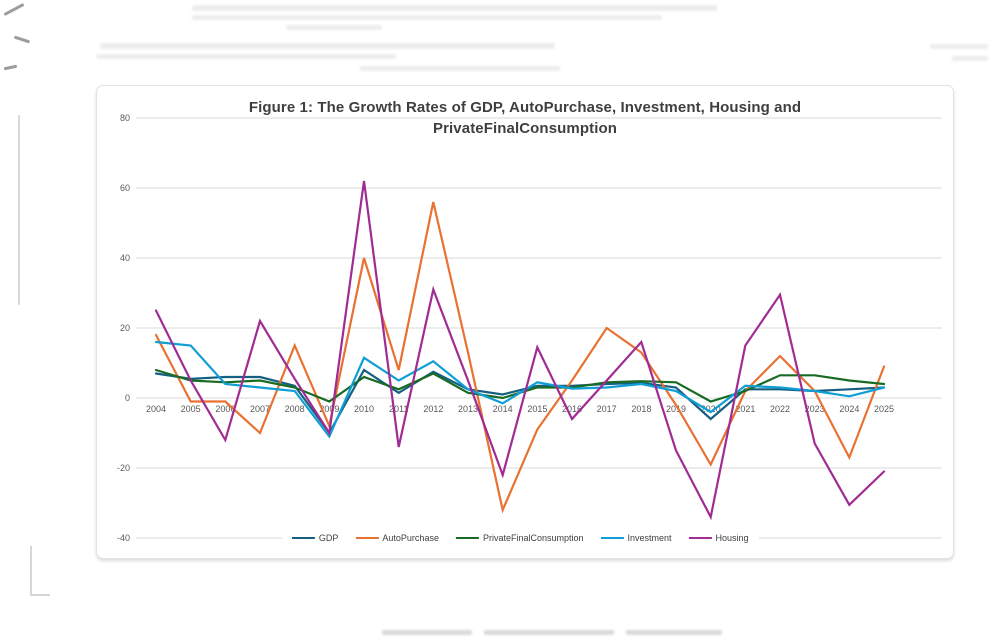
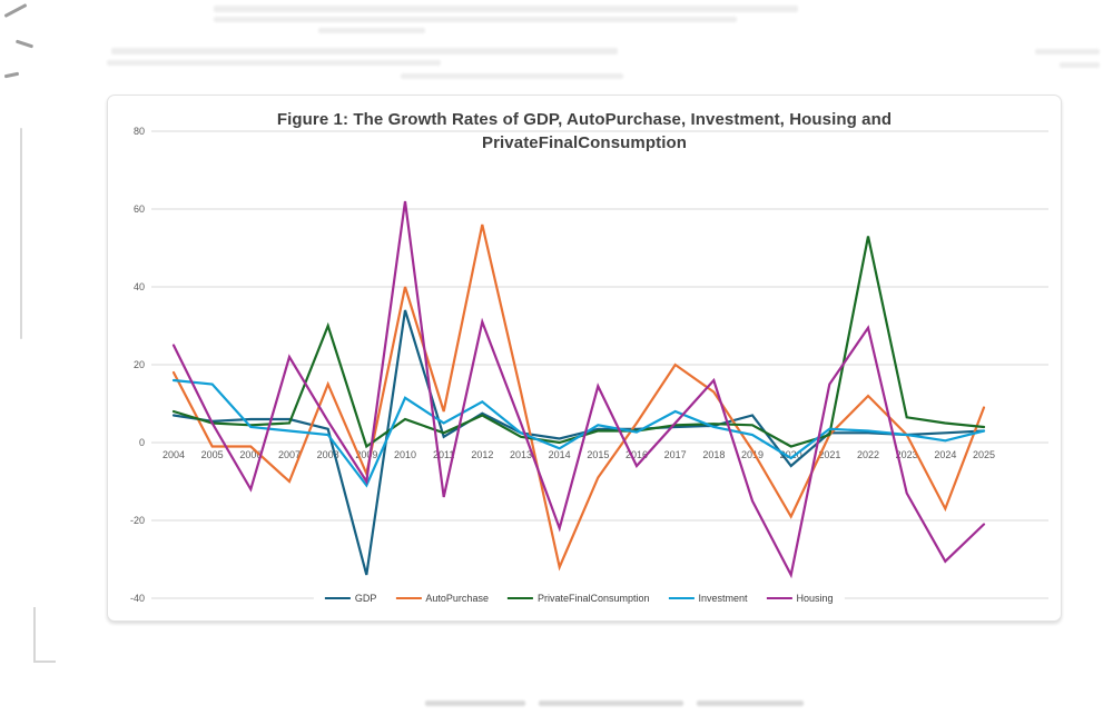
PrivateFinalConsumption/2008: 3 -> 30
GDP/2009: -10 -> -34
GDP/2010: 8 -> 34
Investment/2017: 3 -> 8
GDP/2019: 3 -> 7
PrivateFinalConsumption/2022: 6 -> 53
